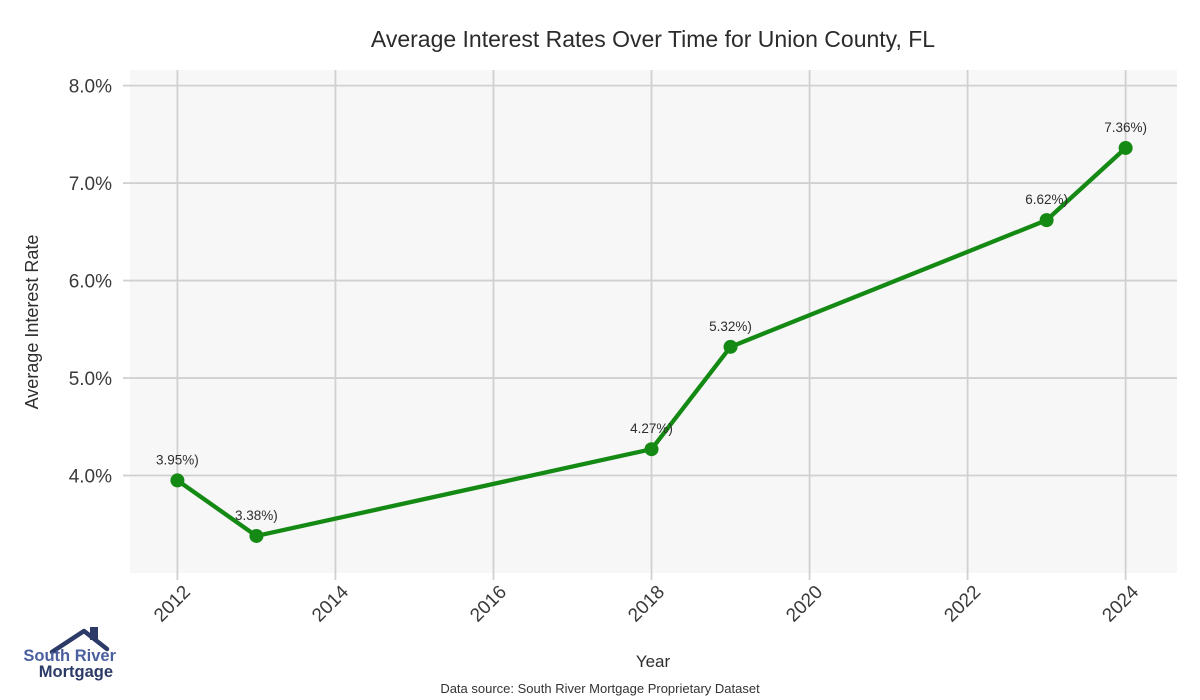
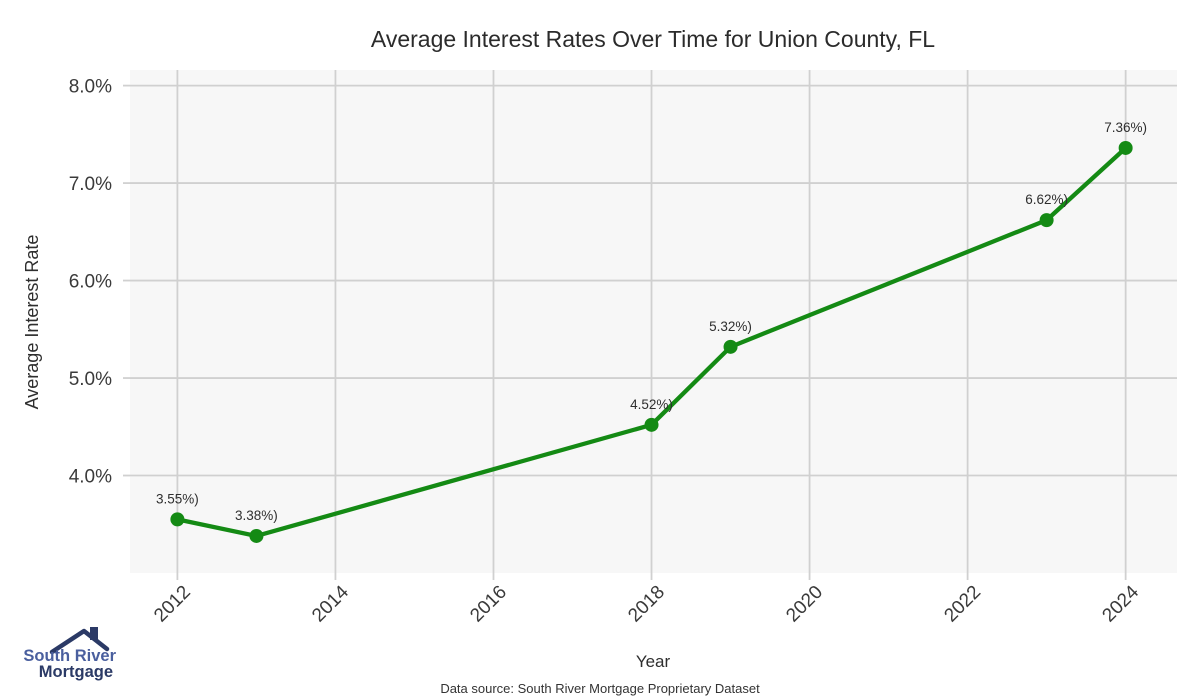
2012: 3.95% -> 3.55%
2018: 4.27% -> 4.52%
